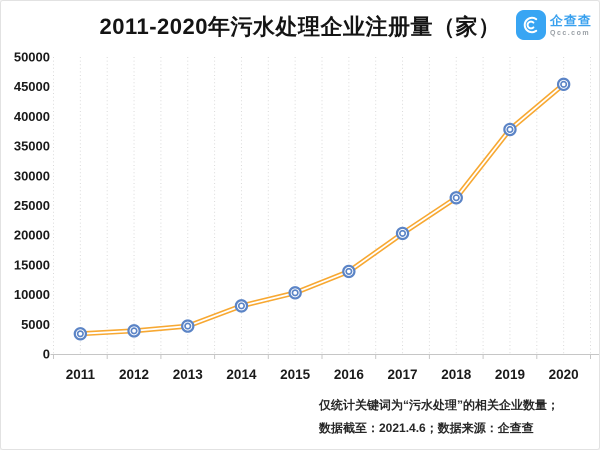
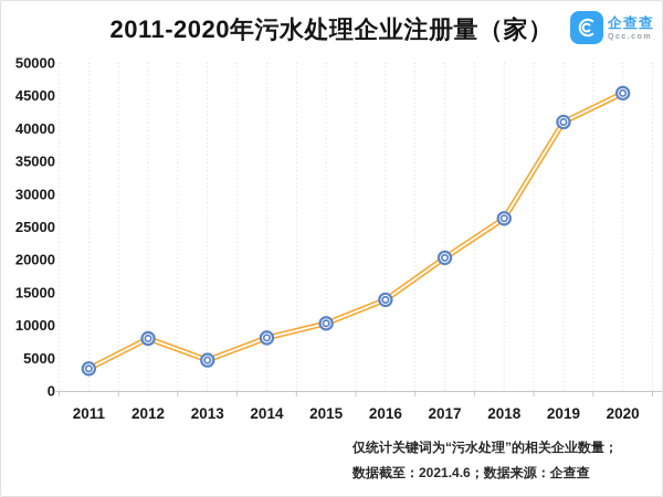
2012: 4000 -> 8000
2019: 38000 -> 41000
